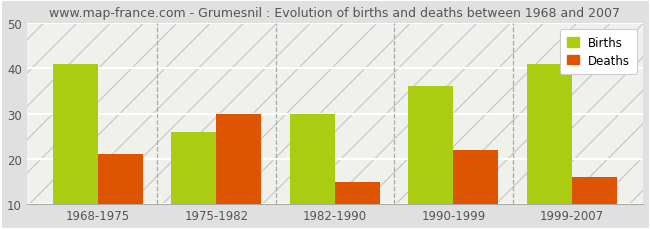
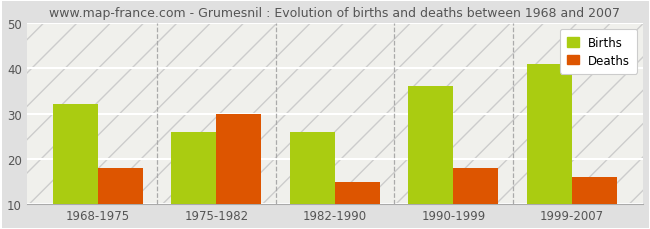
Births/1968-1975: 41 -> 32
Deaths/1968-1975: 21 -> 18
Births/1982-1990: 30 -> 26
Deaths/1990-1999: 22 -> 18
